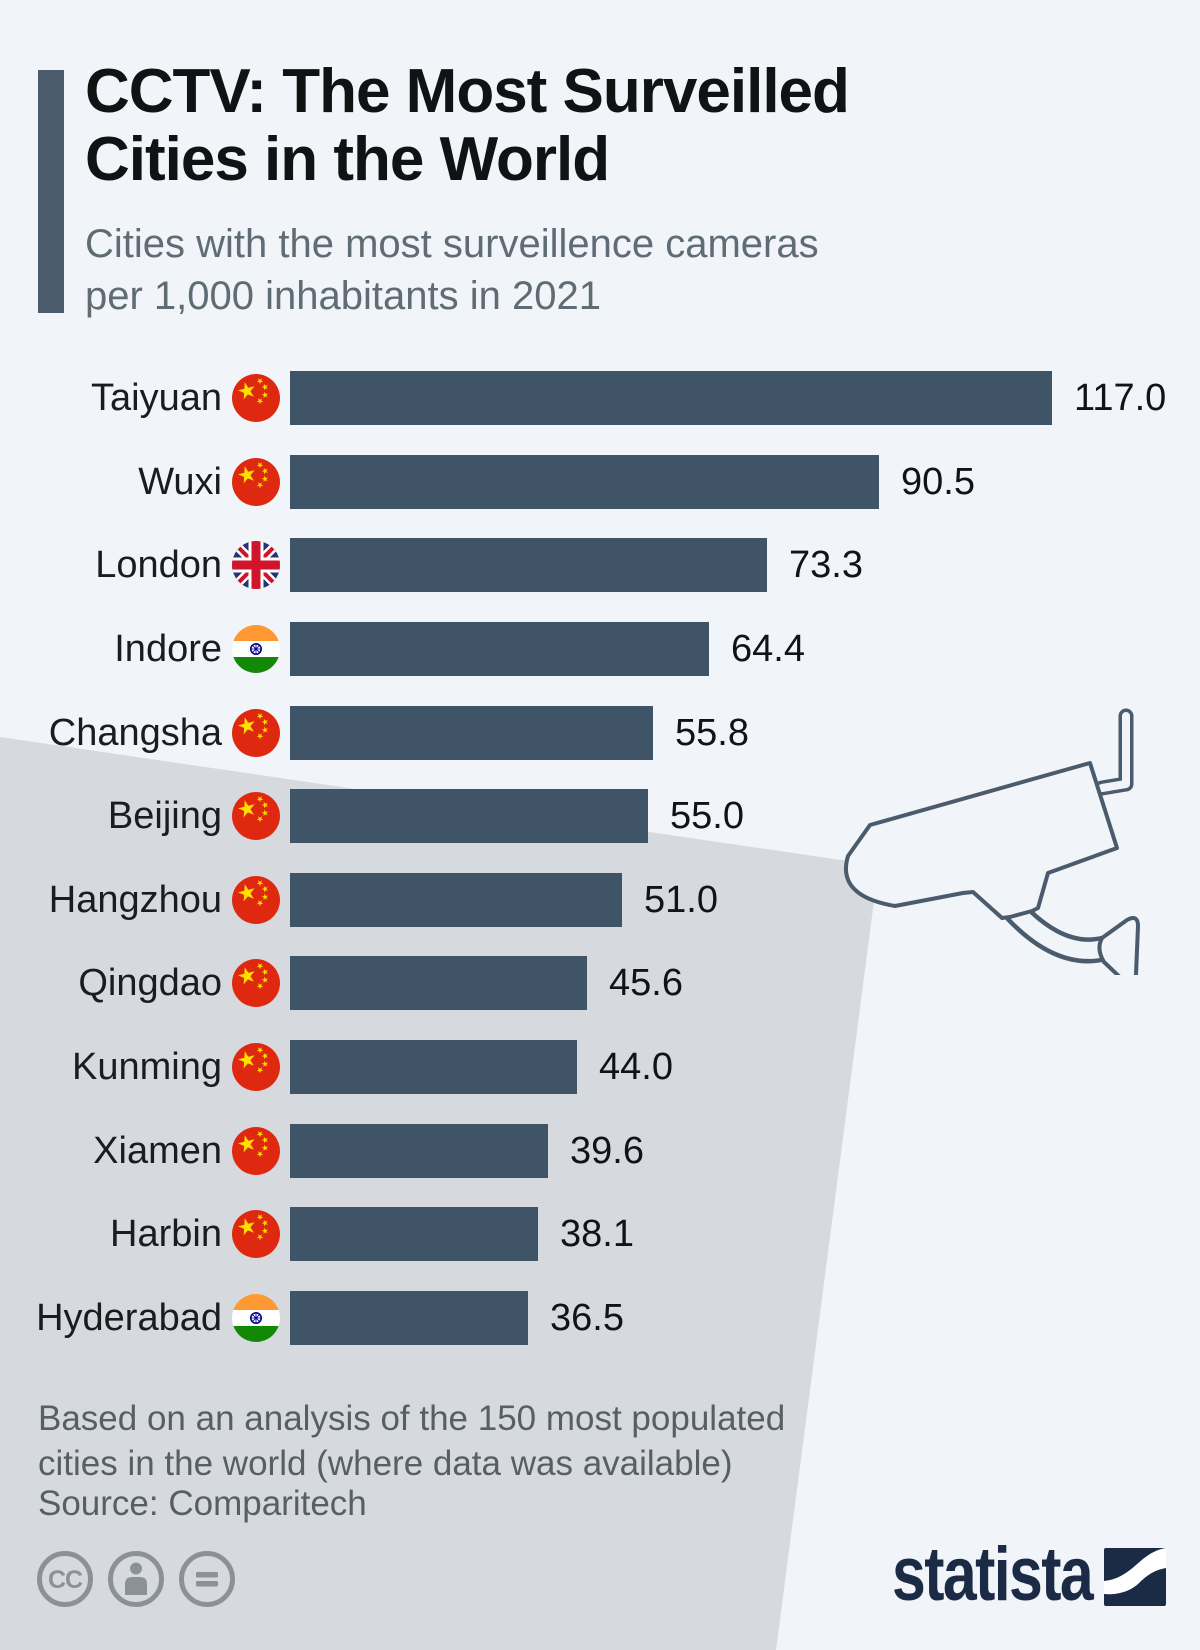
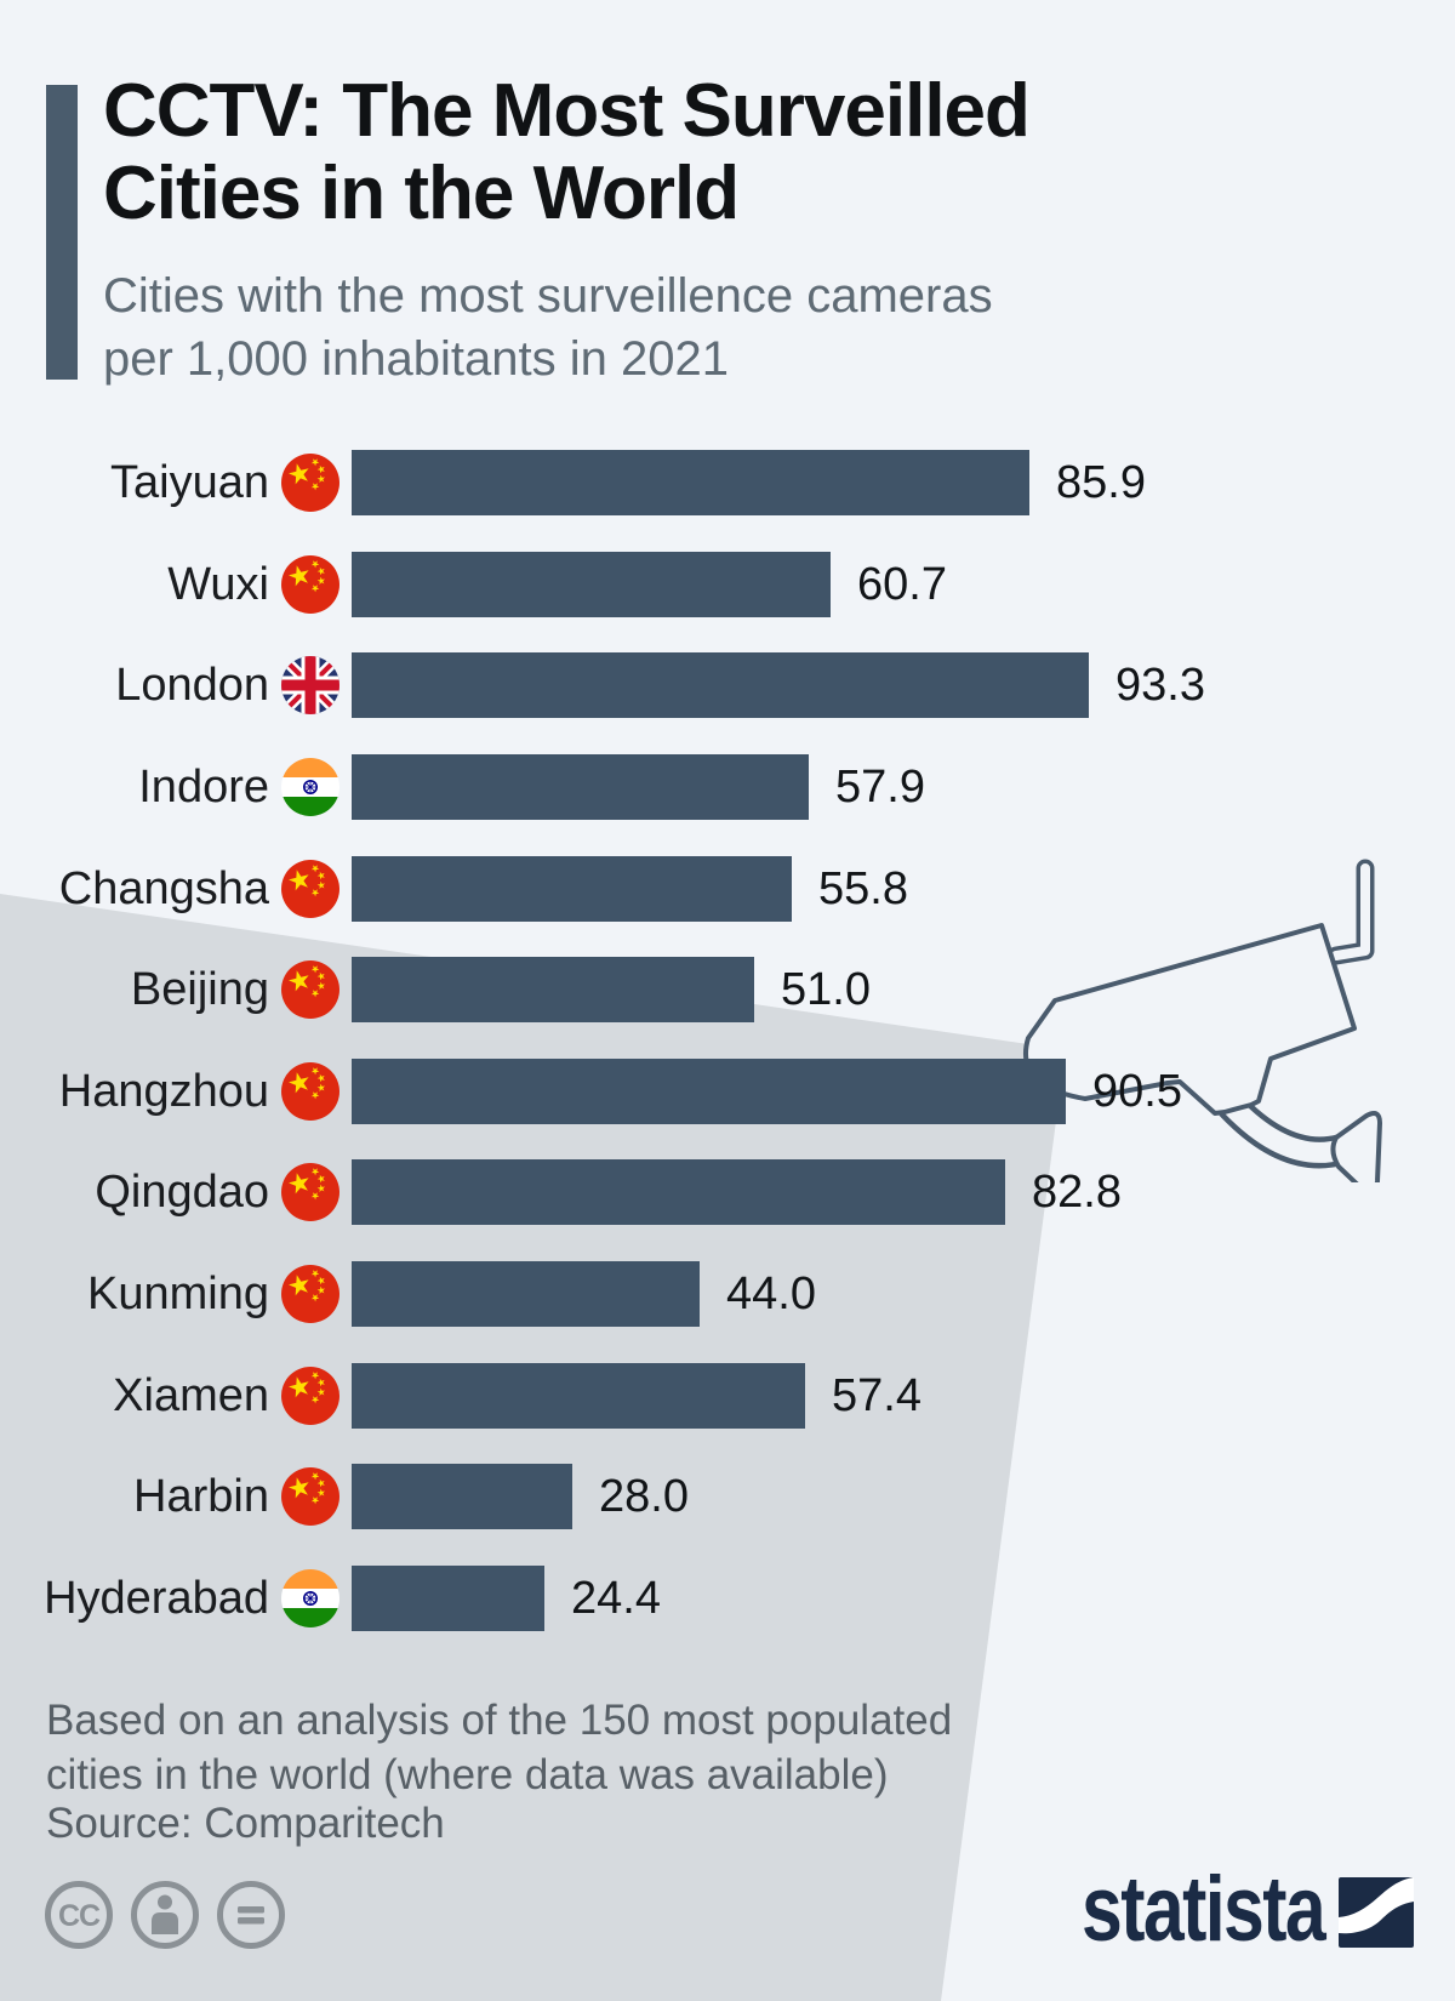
Taiyuan: 117.0 -> 85.9
Wuxi: 90.5 -> 60.7
London: 73.3 -> 93.3
Indore: 64.4 -> 57.9
Beijing: 55.0 -> 51.0
Hangzhou: 51.0 -> 90.5
Qingdao: 45.6 -> 82.8
Xiamen: 39.6 -> 57.4
Harbin: 38.1 -> 28.0
Hyderabad: 36.5 -> 24.4
